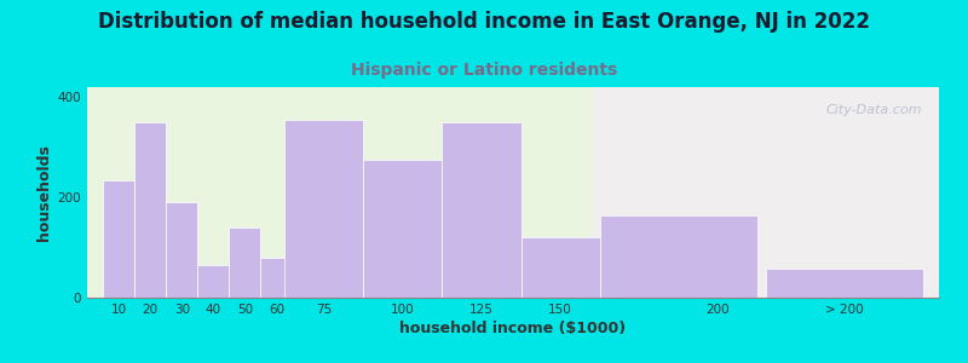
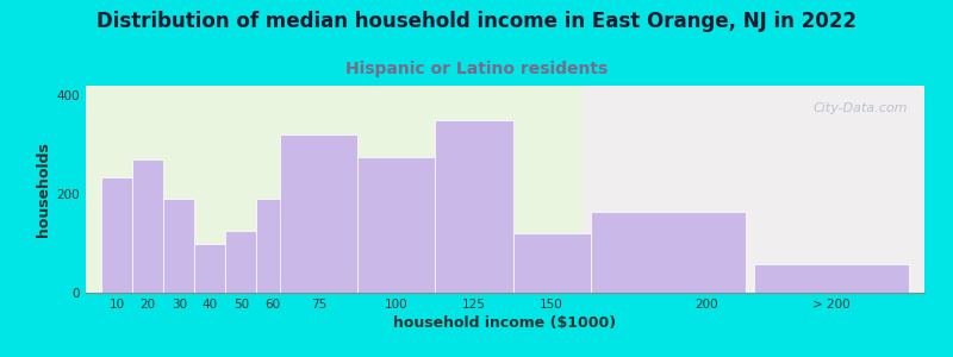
20: 350 -> 270
40: 65 -> 100
50: 140 -> 125
60: 80 -> 190
75: 355 -> 320
